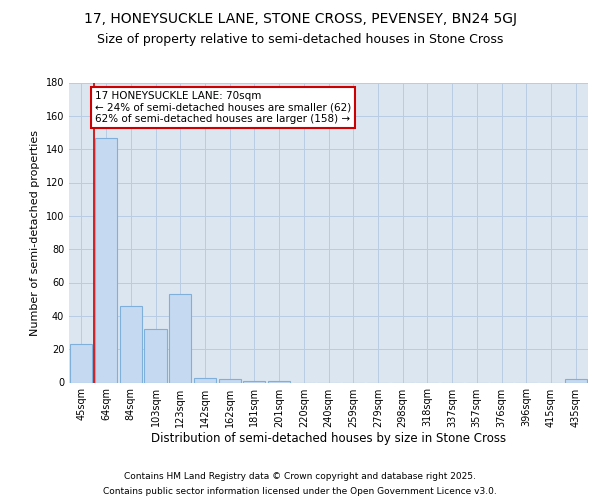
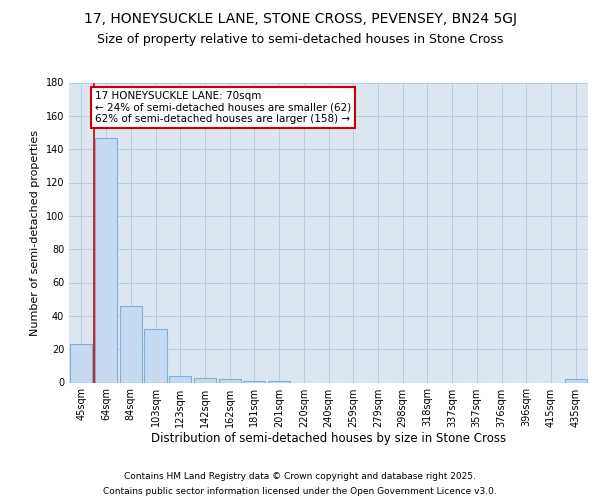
123sqm: 53 -> 4
